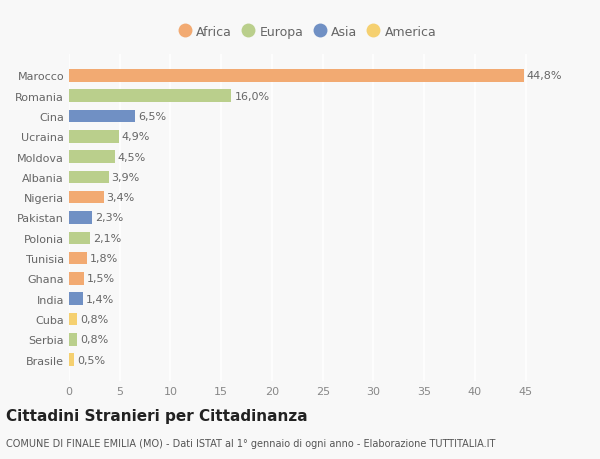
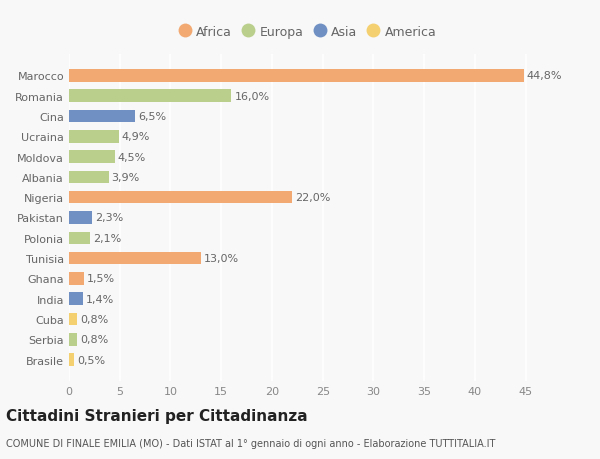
Nigeria: 3,4% -> 22,0%
Tunisia: 1,8% -> 13,0%
